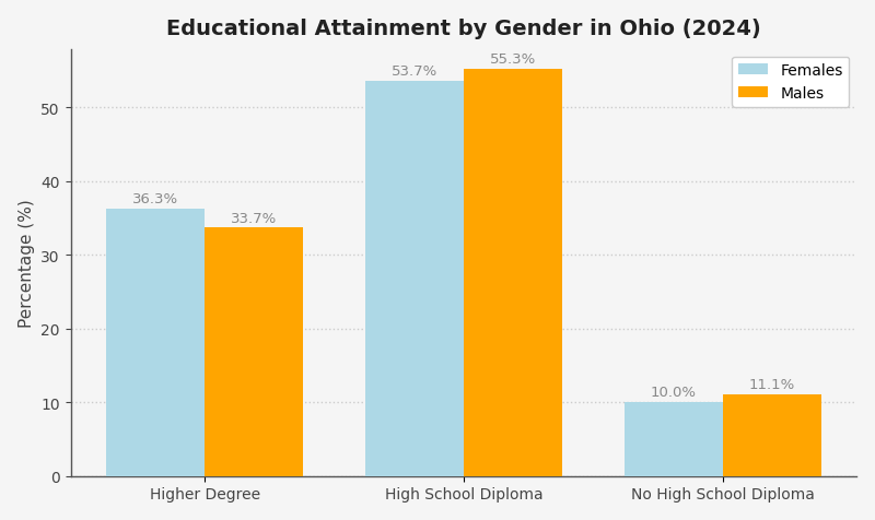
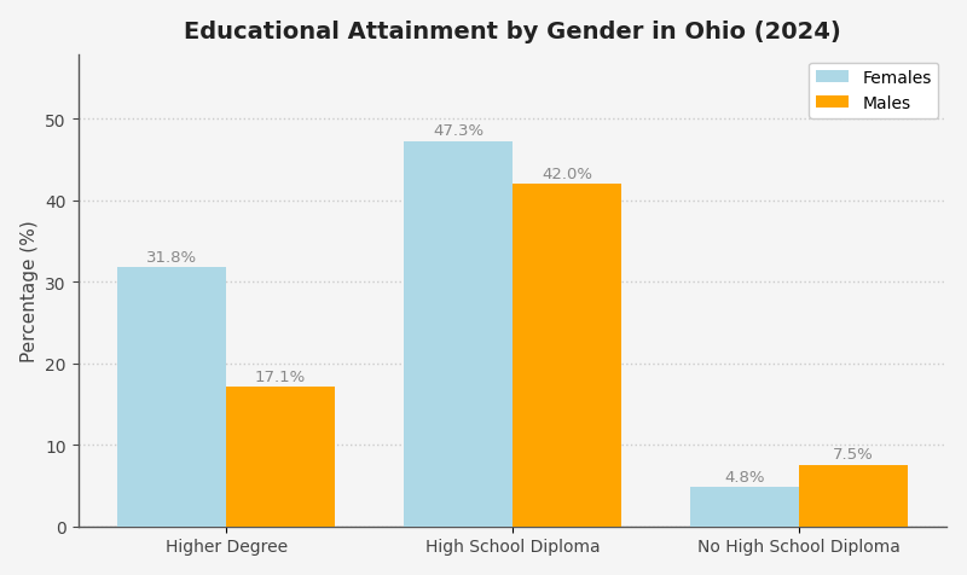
Females/Higher Degree: 36.3% -> 31.8%
Males/Higher Degree: 33.7% -> 17.1%
Females/High School Diploma: 53.7% -> 47.3%
Males/High School Diploma: 55.3% -> 42.0%
Females/No High School Diploma: 10.0% -> 4.8%
Males/No High School Diploma: 11.1% -> 7.5%
